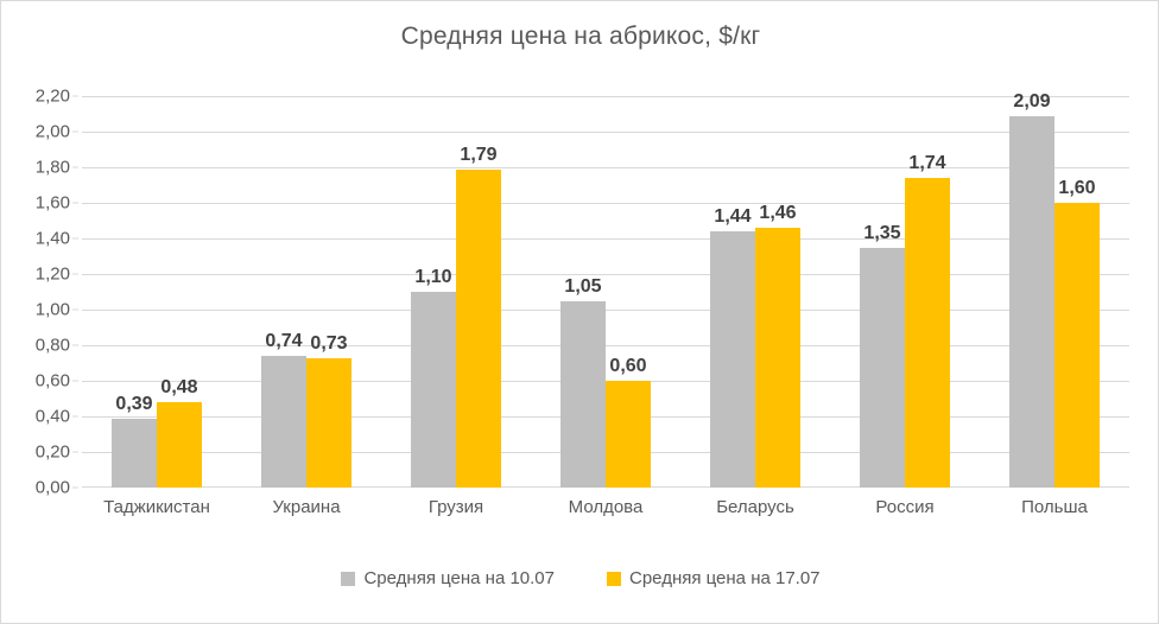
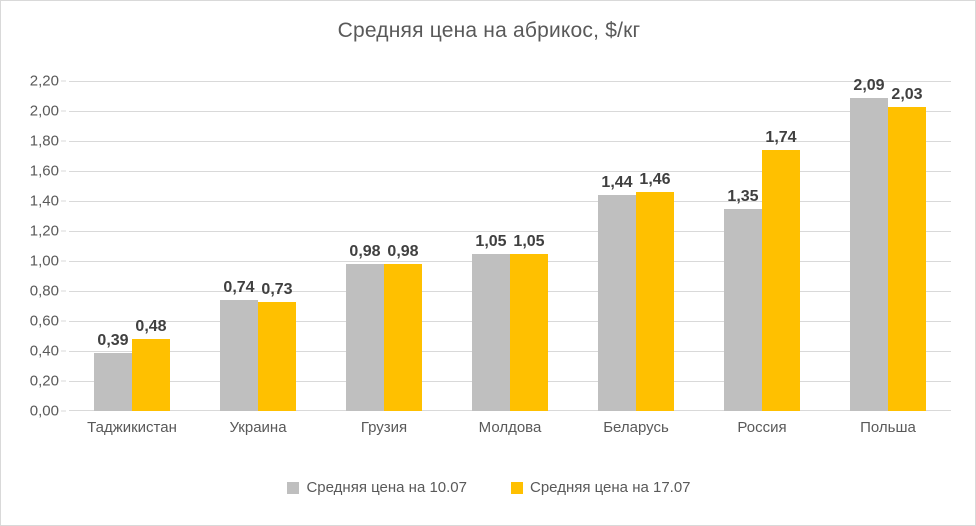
Средняя цена на 10.07/Грузия: 1,10 -> 0,98
Средняя цена на 17.07/Грузия: 1,79 -> 0,98
Средняя цена на 17.07/Молдова: 0,60 -> 1,05
Средняя цена на 17.07/Польша: 1,60 -> 2,03
